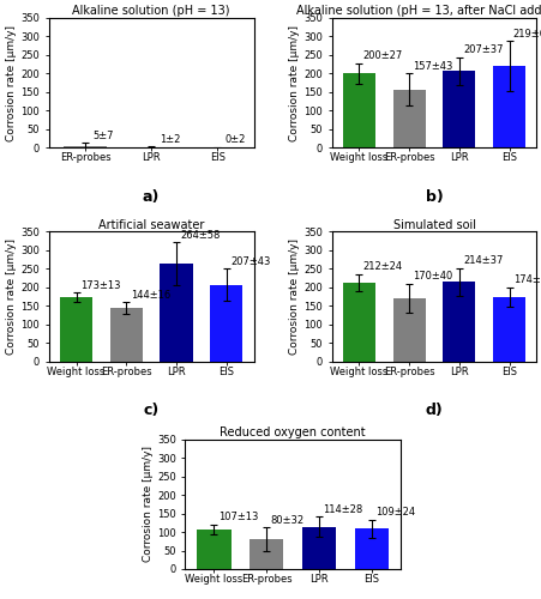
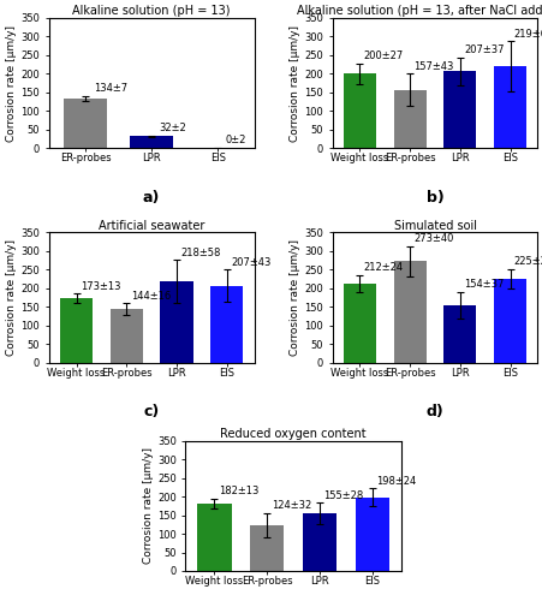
Alkaline solution (pH = 13)/ER-probes: 5 -> 134
Alkaline solution (pH = 13)/LPR: 1 -> 32
Artificial seawater/LPR: 264 -> 218
Simulated soil/ER-probes: 170 -> 273
Simulated soil/LPR: 214 -> 154
Simulated soil/EIS: 174 -> 225
Reduced oxygen content/Weight loss: 107 -> 182
Reduced oxygen content/ER-probes: 80 -> 124
Reduced oxygen content/LPR: 114 -> 155
Reduced oxygen content/EIS: 109 -> 198
